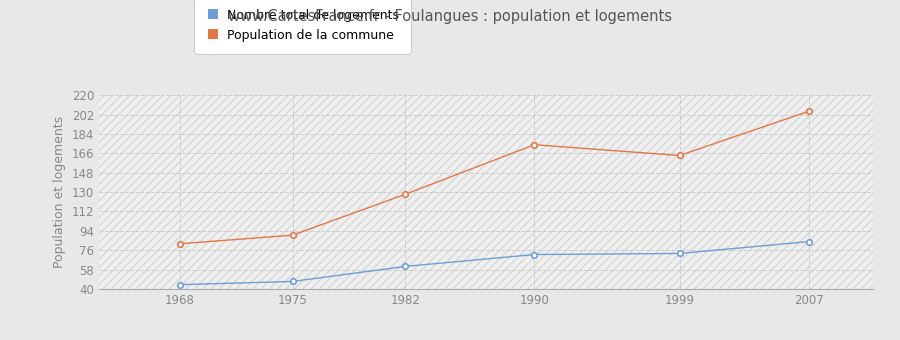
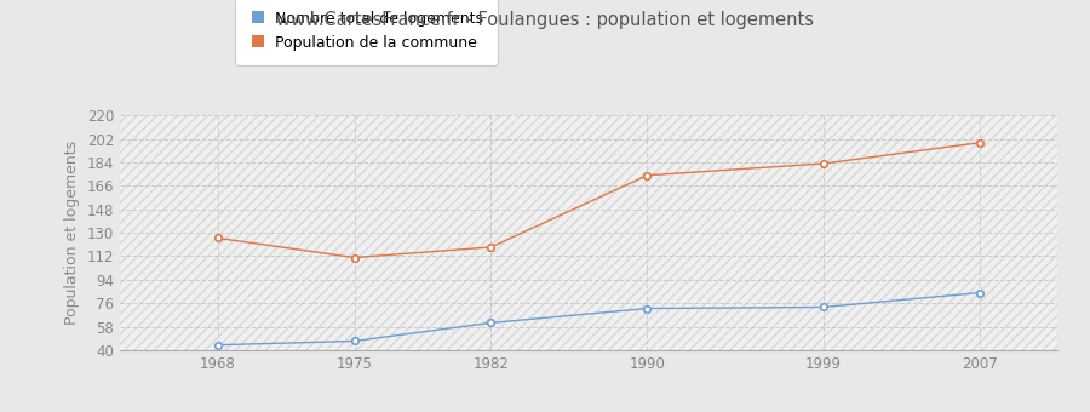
Population de la commune/1968: 82 -> 126
Population de la commune/1975: 90 -> 111
Population de la commune/1982: 128 -> 119
Population de la commune/1999: 164 -> 183
Population de la commune/2007: 205 -> 199
